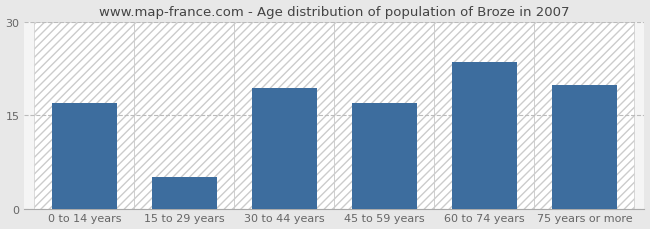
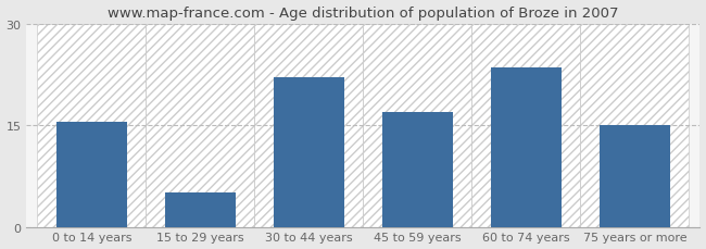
0 to 14 years: 17.0 -> 15.5
30 to 44 years: 19.4 -> 22.0
75 years or more: 19.8 -> 15.0
